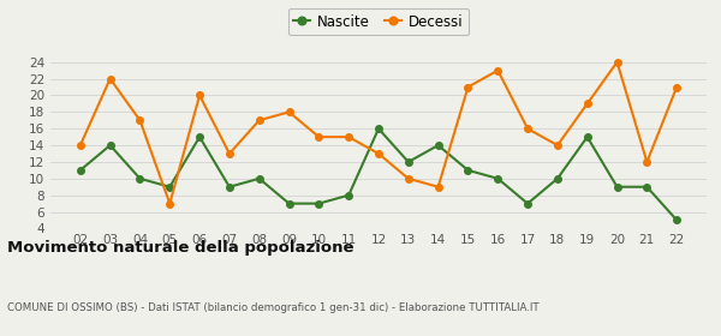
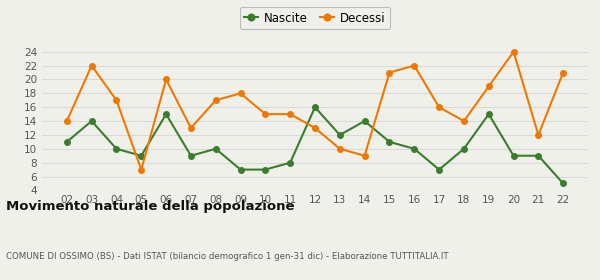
Decessi/16: 23 -> 22
